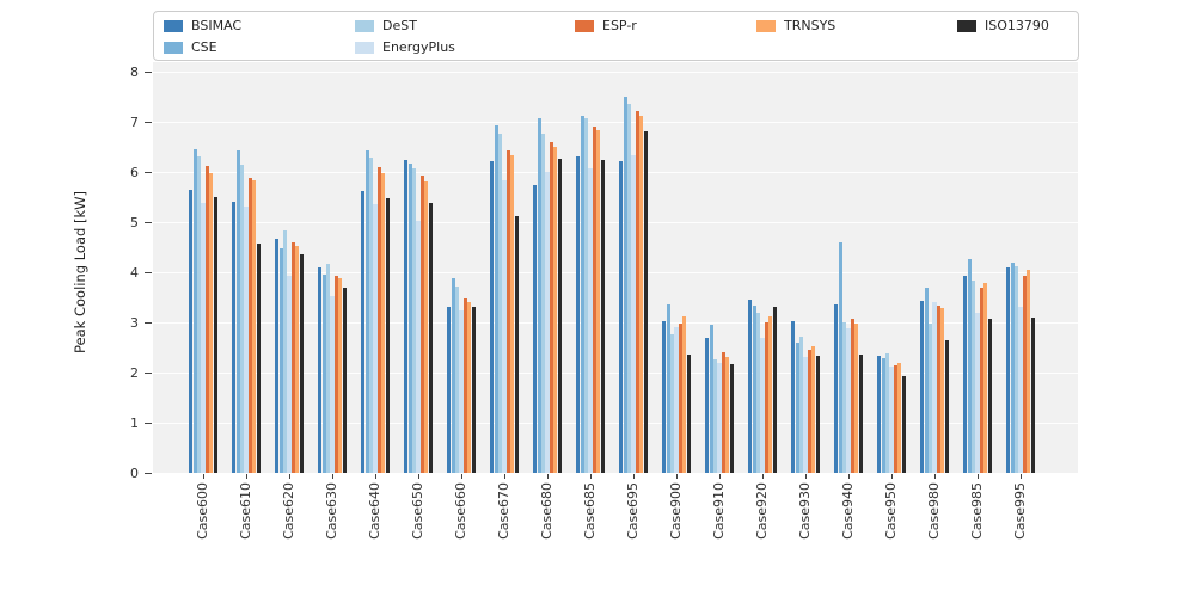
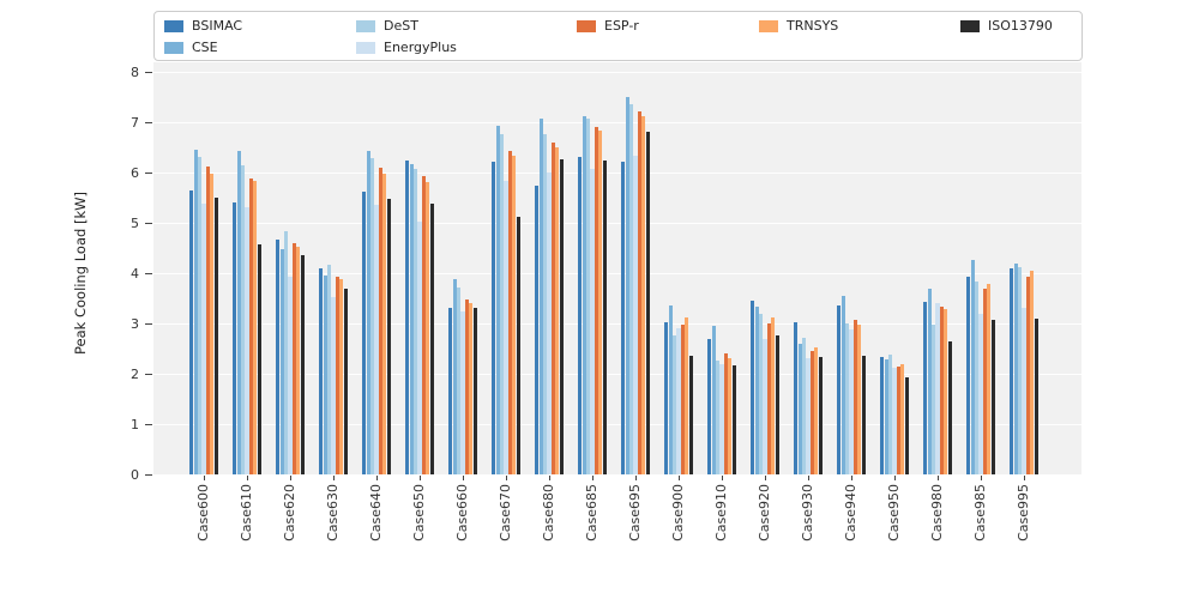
ISO13790/Case920: 3.3 -> 2.8
CSE/Case940: 4.6 -> 3.5
